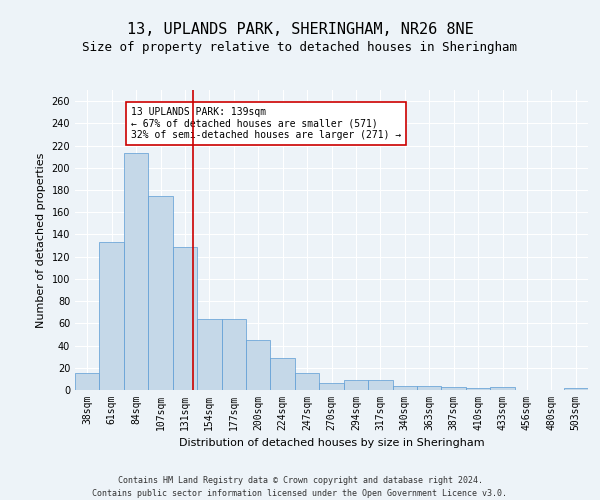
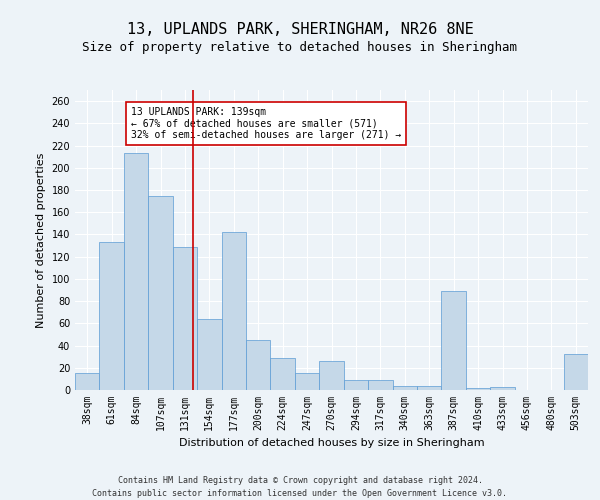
177sqm: 64 -> 142
270sqm: 6 -> 26
387sqm: 3 -> 89
503sqm: 2 -> 32
